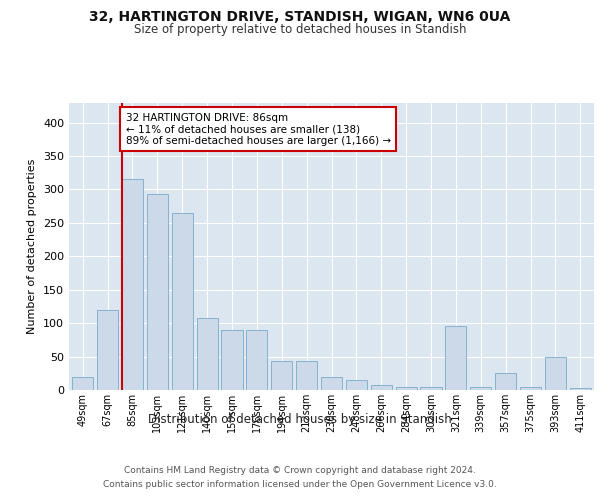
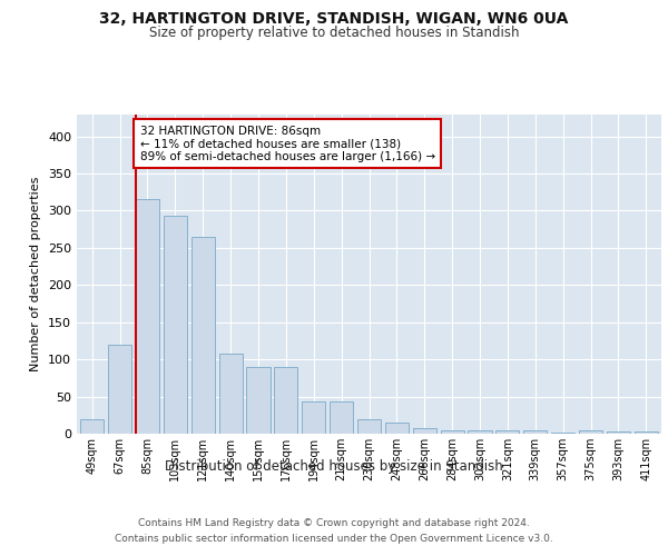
321sqm: 96 -> 5
357sqm: 26 -> 2
393sqm: 50 -> 3
